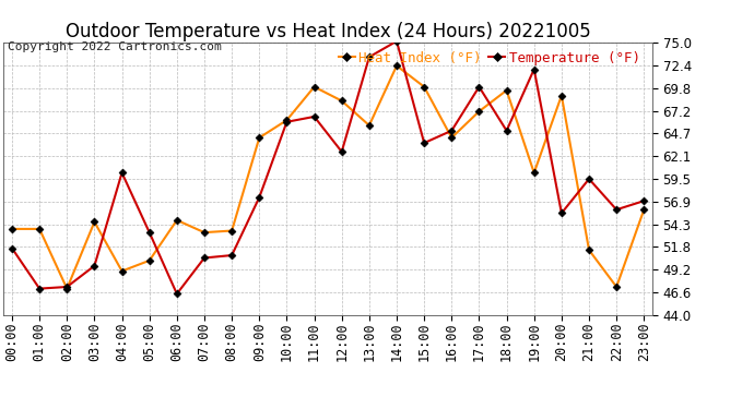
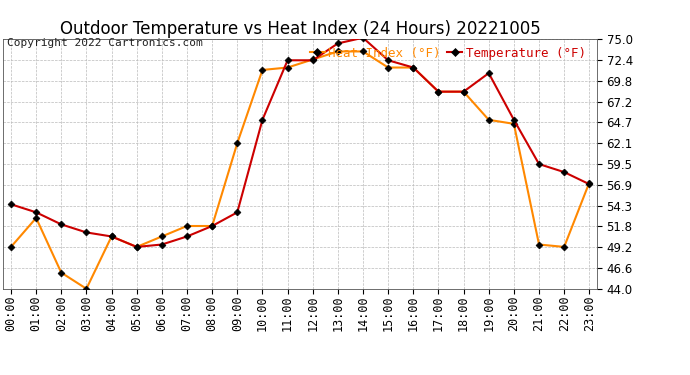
Temperature (°F)/00:00: 51.6 -> 54.5
Heat Index (°F)/00:00: 53.8 -> 49.2
Temperature (°F)/01:00: 47.0 -> 53.5
Heat Index (°F)/01:00: 53.8 -> 52.8
Temperature (°F)/02:00: 47.2 -> 52.0
Heat Index (°F)/02:00: 47.0 -> 46.0
Temperature (°F)/03:00: 49.6 -> 51.0
Heat Index (°F)/03:00: 54.6 -> 44.0
Temperature (°F)/04:00: 60.2 -> 50.5
Heat Index (°F)/04:00: 49.0 -> 50.5
Temperature (°F)/05:00: 53.4 -> 49.2
Heat Index (°F)/05:00: 50.2 -> 49.2
Temperature (°F)/06:00: 46.4 -> 49.5
Heat Index (°F)/06:00: 54.8 -> 50.5
Heat Index (°F)/07:00: 53.4 -> 51.8
Temperature (°F)/08:00: 50.8 -> 51.8
Heat Index (°F)/08:00: 53.6 -> 51.8
Temperature (°F)/09:00: 57.4 -> 53.5
Heat Index (°F)/09:00: 64.2 -> 62.1
Temperature (°F)/10:00: 66.0 -> 65.0
Heat Index (°F)/10:00: 66.2 -> 71.2
Temperature (°F)/11:00: 66.6 -> 72.4
Heat Index (°F)/11:00: 70.0 -> 71.5
Temperature (°F)/12:00: 62.6 -> 72.4
Heat Index (°F)/12:00: 68.4 -> 72.5
Temperature (°F)/13:00: 73.4 -> 74.5
Heat Index (°F)/13:00: 65.6 -> 73.5
Heat Index (°F)/14:00: 72.4 -> 73.5
Temperature (°F)/15:00: 63.6 -> 72.4
Heat Index (°F)/15:00: 70.0 -> 71.5
Temperature (°F)/16:00: 65.0 -> 71.5
Heat Index (°F)/16:00: 64.2 -> 71.5
Temperature (°F)/17:00: 70.0 -> 68.5
Heat Index (°F)/17:00: 67.2 -> 68.5
Temperature (°F)/18:00: 65.0 -> 68.5
Heat Index (°F)/18:00: 69.6 -> 68.5
Temperature (°F)/19:00: 72.0 -> 70.8
Heat Index (°F)/19:00: 60.2 -> 65.0
Temperature (°F)/20:00: 55.6 -> 65.0
Heat Index (°F)/20:00: 69.0 -> 64.5
Heat Index (°F)/21:00: 51.4 -> 49.5
Temperature (°F)/22:00: 56.0 -> 58.5
Heat Index (°F)/22:00: 47.2 -> 49.2
Heat Index (°F)/23:00: 56.0 -> 57.2
